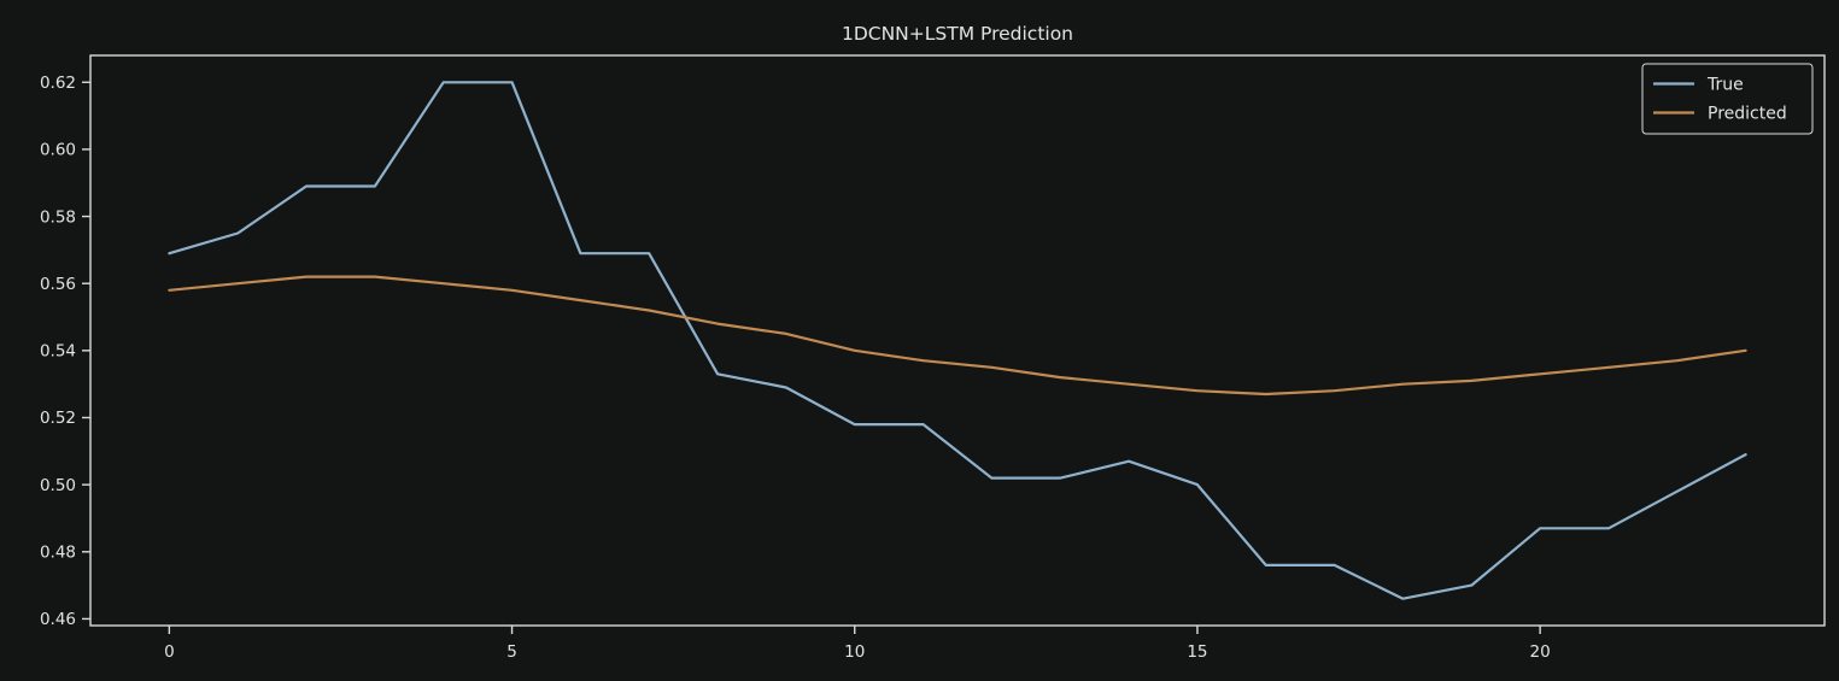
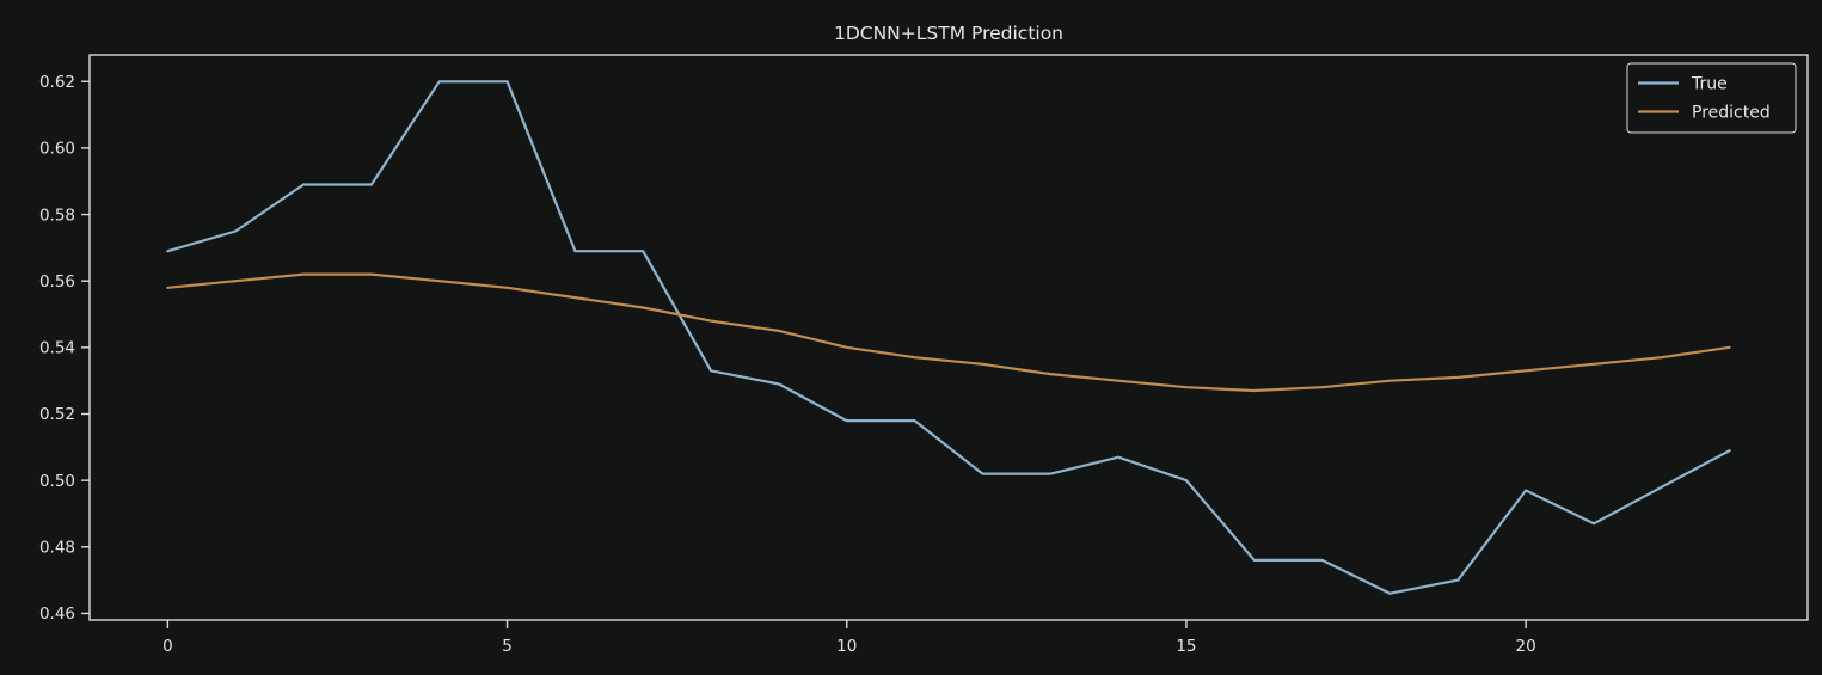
True/20: 0.487 -> 0.497
